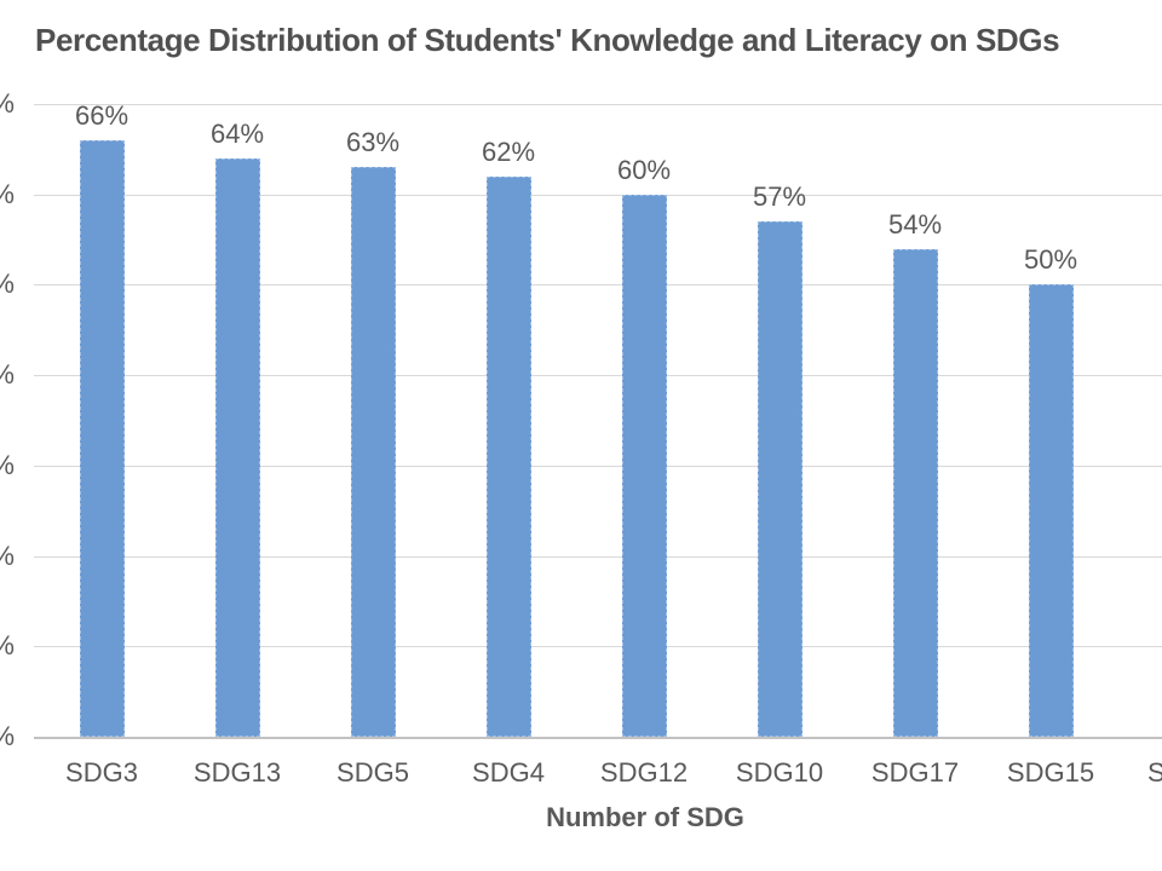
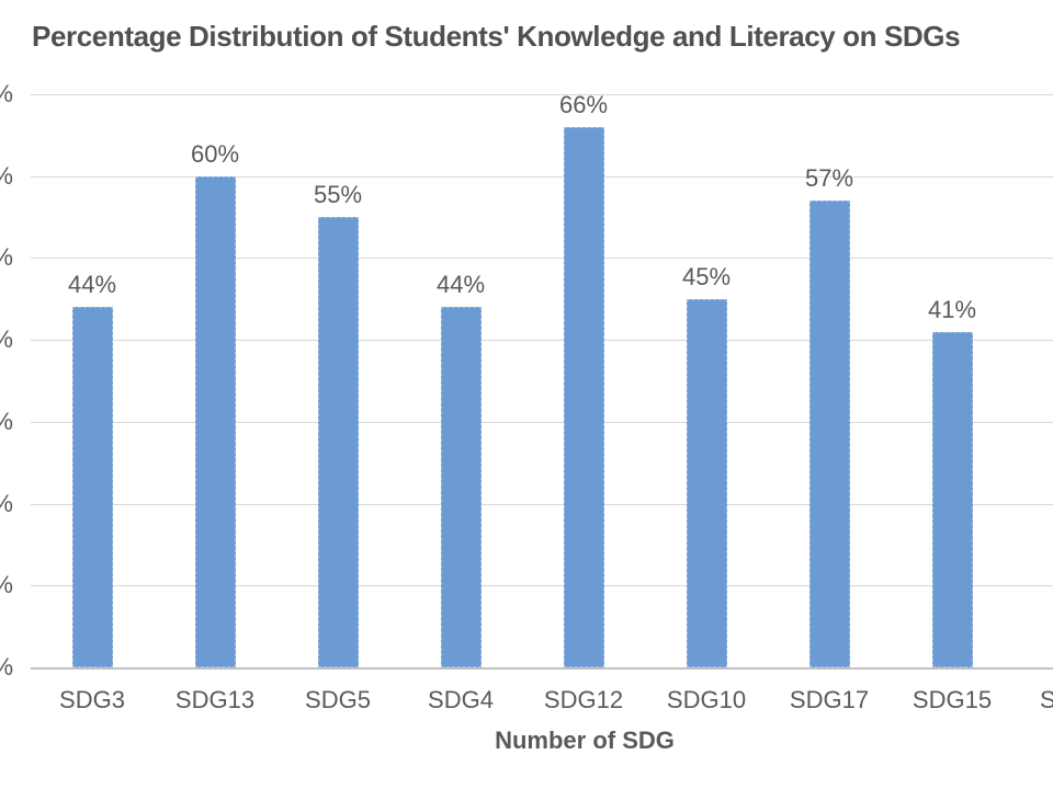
SDG3: 66% -> 44%
SDG13: 64% -> 60%
SDG5: 63% -> 55%
SDG4: 62% -> 44%
SDG12: 60% -> 66%
SDG10: 57% -> 45%
SDG17: 54% -> 57%
SDG15: 50% -> 41%
